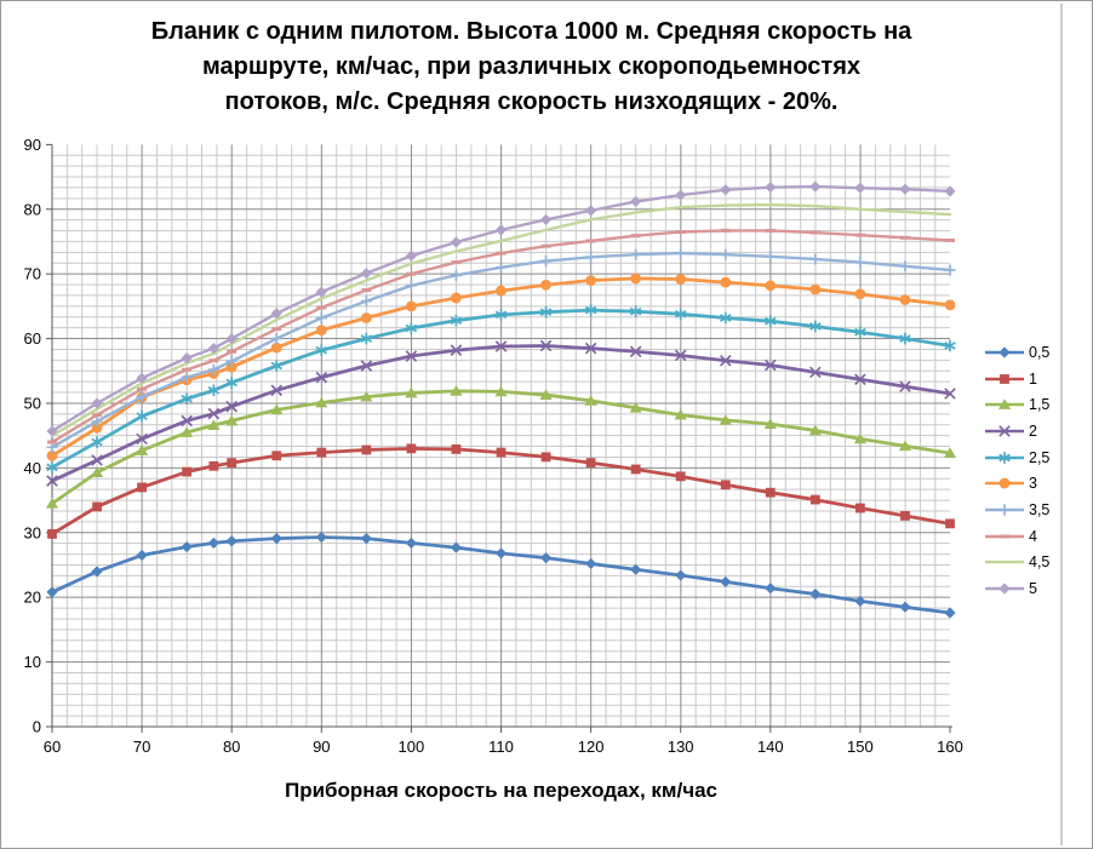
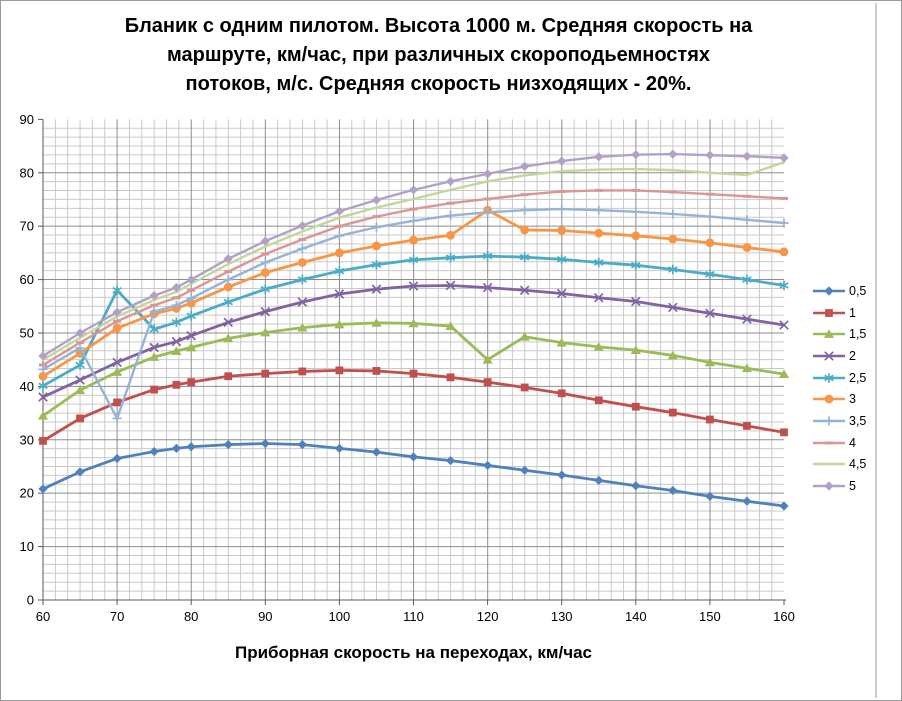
2,5/70: 48 -> 58
3,5/70: 51 -> 34
1,5/120: 50 -> 45
3/120: 69 -> 73
4,5/160: 79 -> 82
